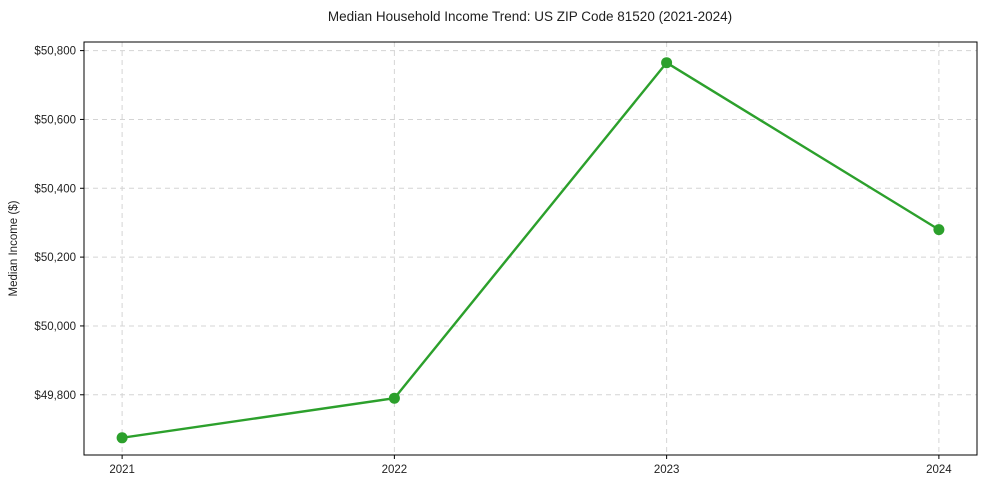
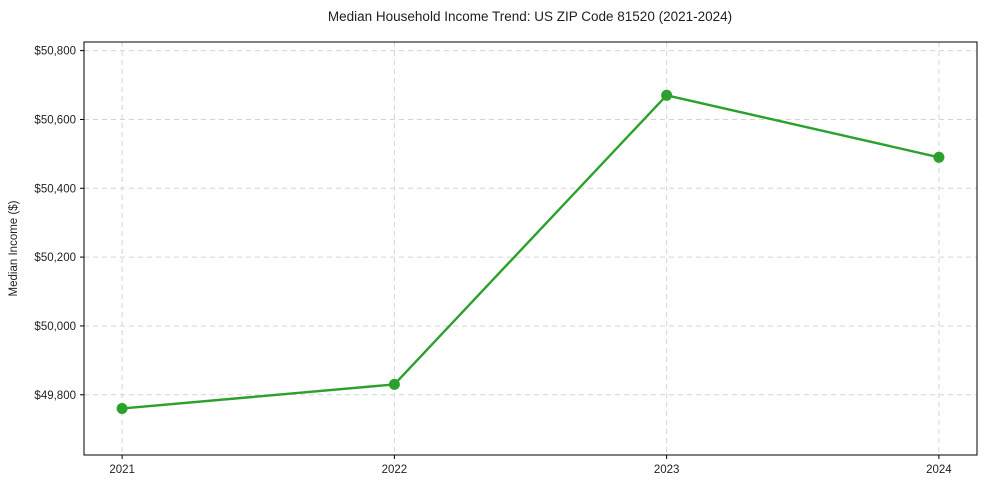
2021: $49680 -> $49760
2022: $49790 -> $49830
2023: $50760 -> $50670
2024: $50280 -> $50490
